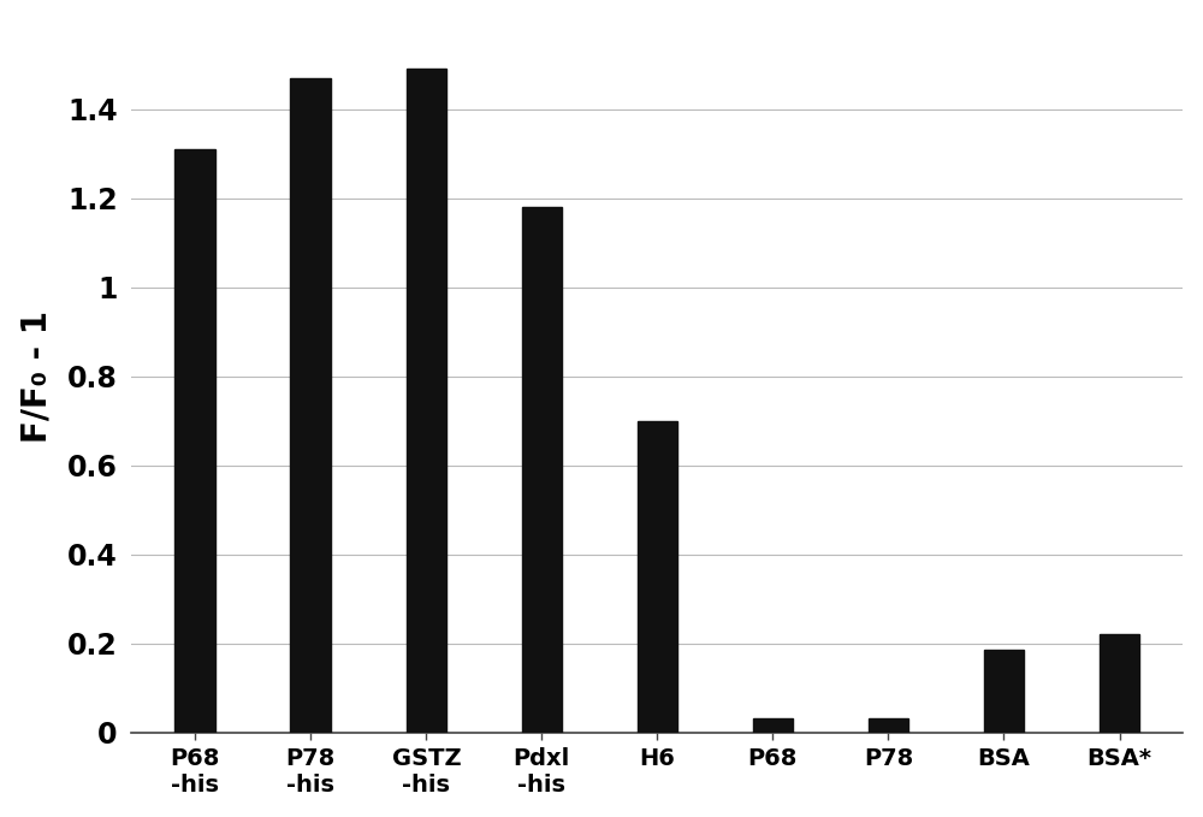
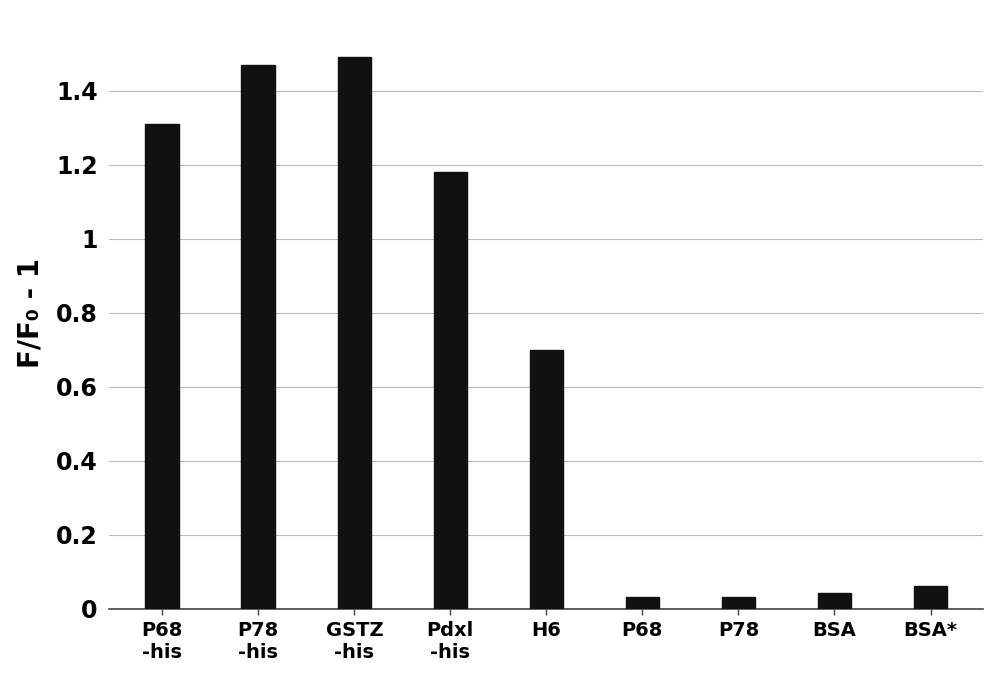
BSA: 0.185 -> 0.043
BSA*: 0.220 -> 0.063
